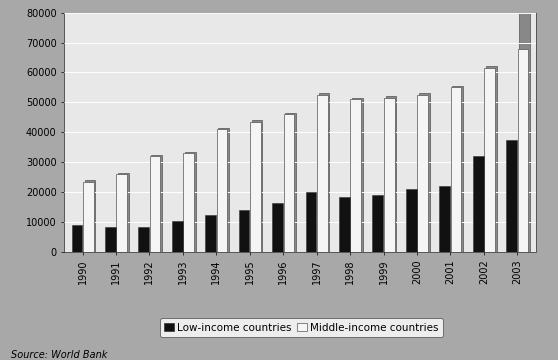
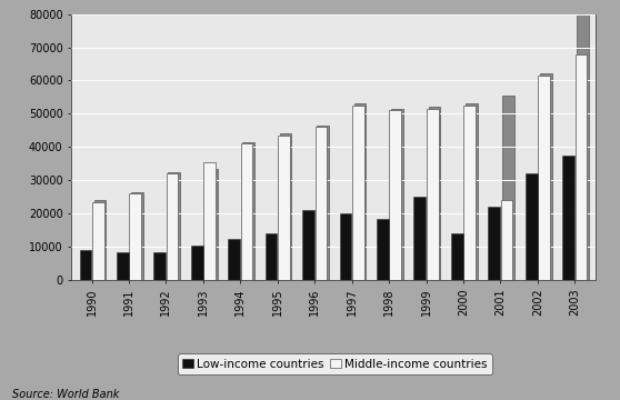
Middle-income countries/1993: 33000 -> 35500
Low-income countries/1996: 16500 -> 21000
Low-income countries/1999: 19000 -> 25000
Low-income countries/2000: 21000 -> 14000
Middle-income countries/2001: 55000 -> 24000
